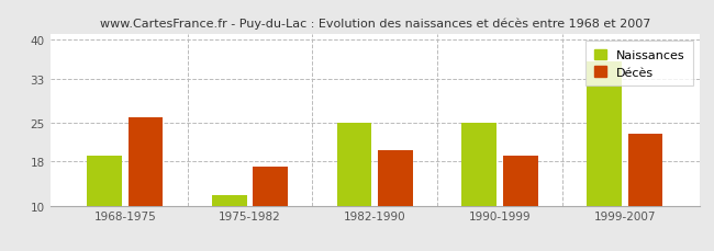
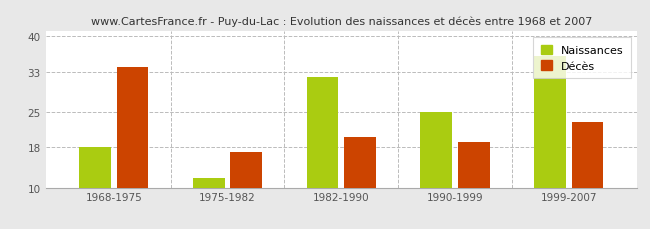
Naissances/1968-1975: 19 -> 18
Décès/1968-1975: 26 -> 34
Naissances/1982-1990: 25 -> 32
